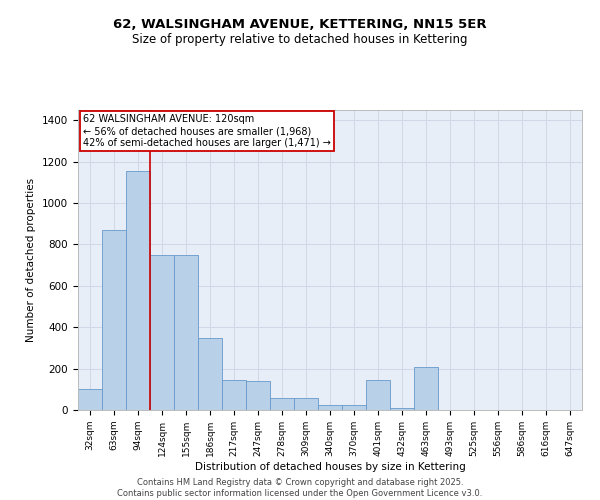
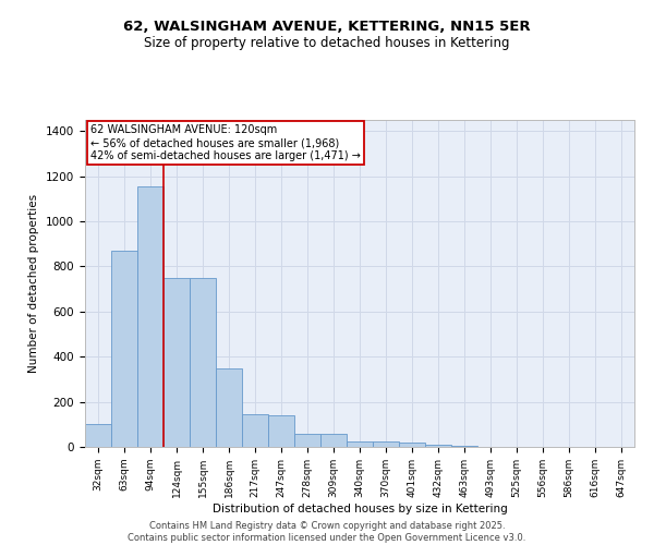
401sqm: 145 -> 20
463sqm: 210 -> 5
